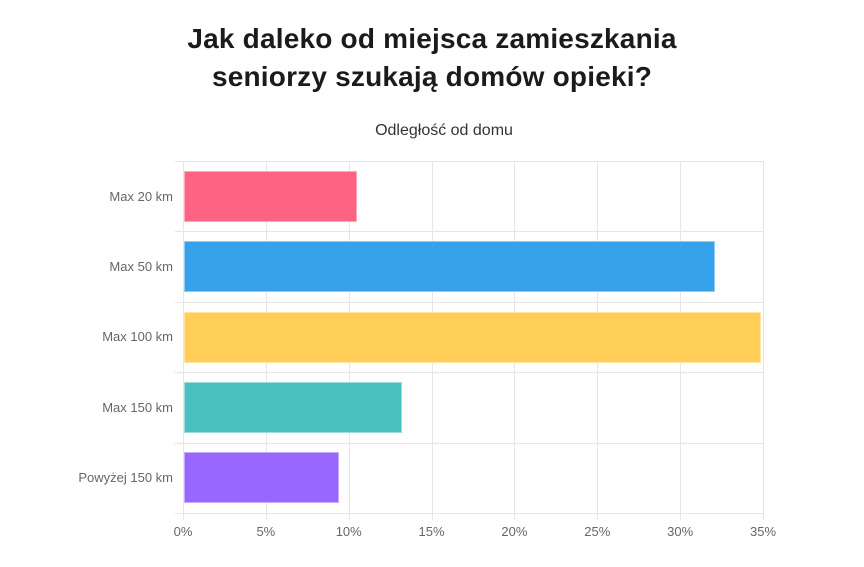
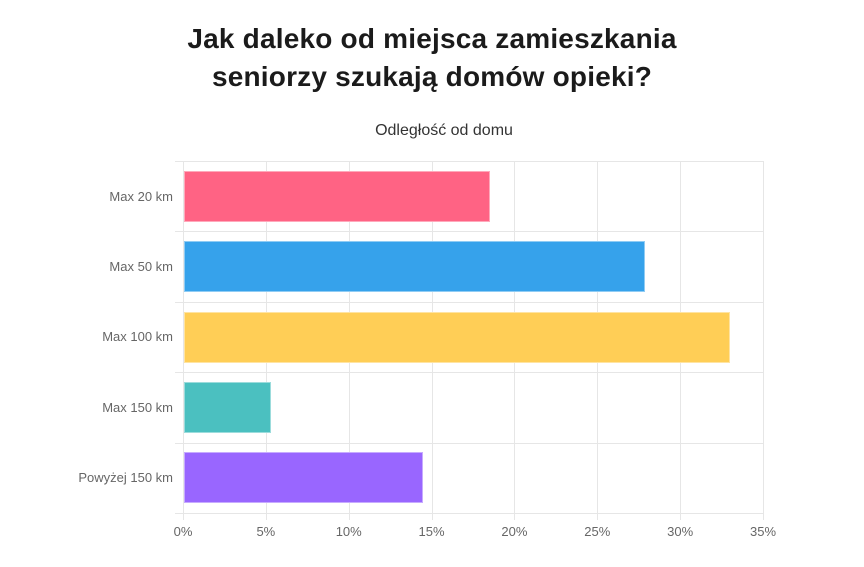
Max 20 km: 10.5% -> 18.5%
Max 50 km: 32.1% -> 27.9%
Max 100 km: 34.9% -> 33.0%
Max 150 km: 13.2% -> 5.3%
Powyżej 150 km: 9.4% -> 14.5%
